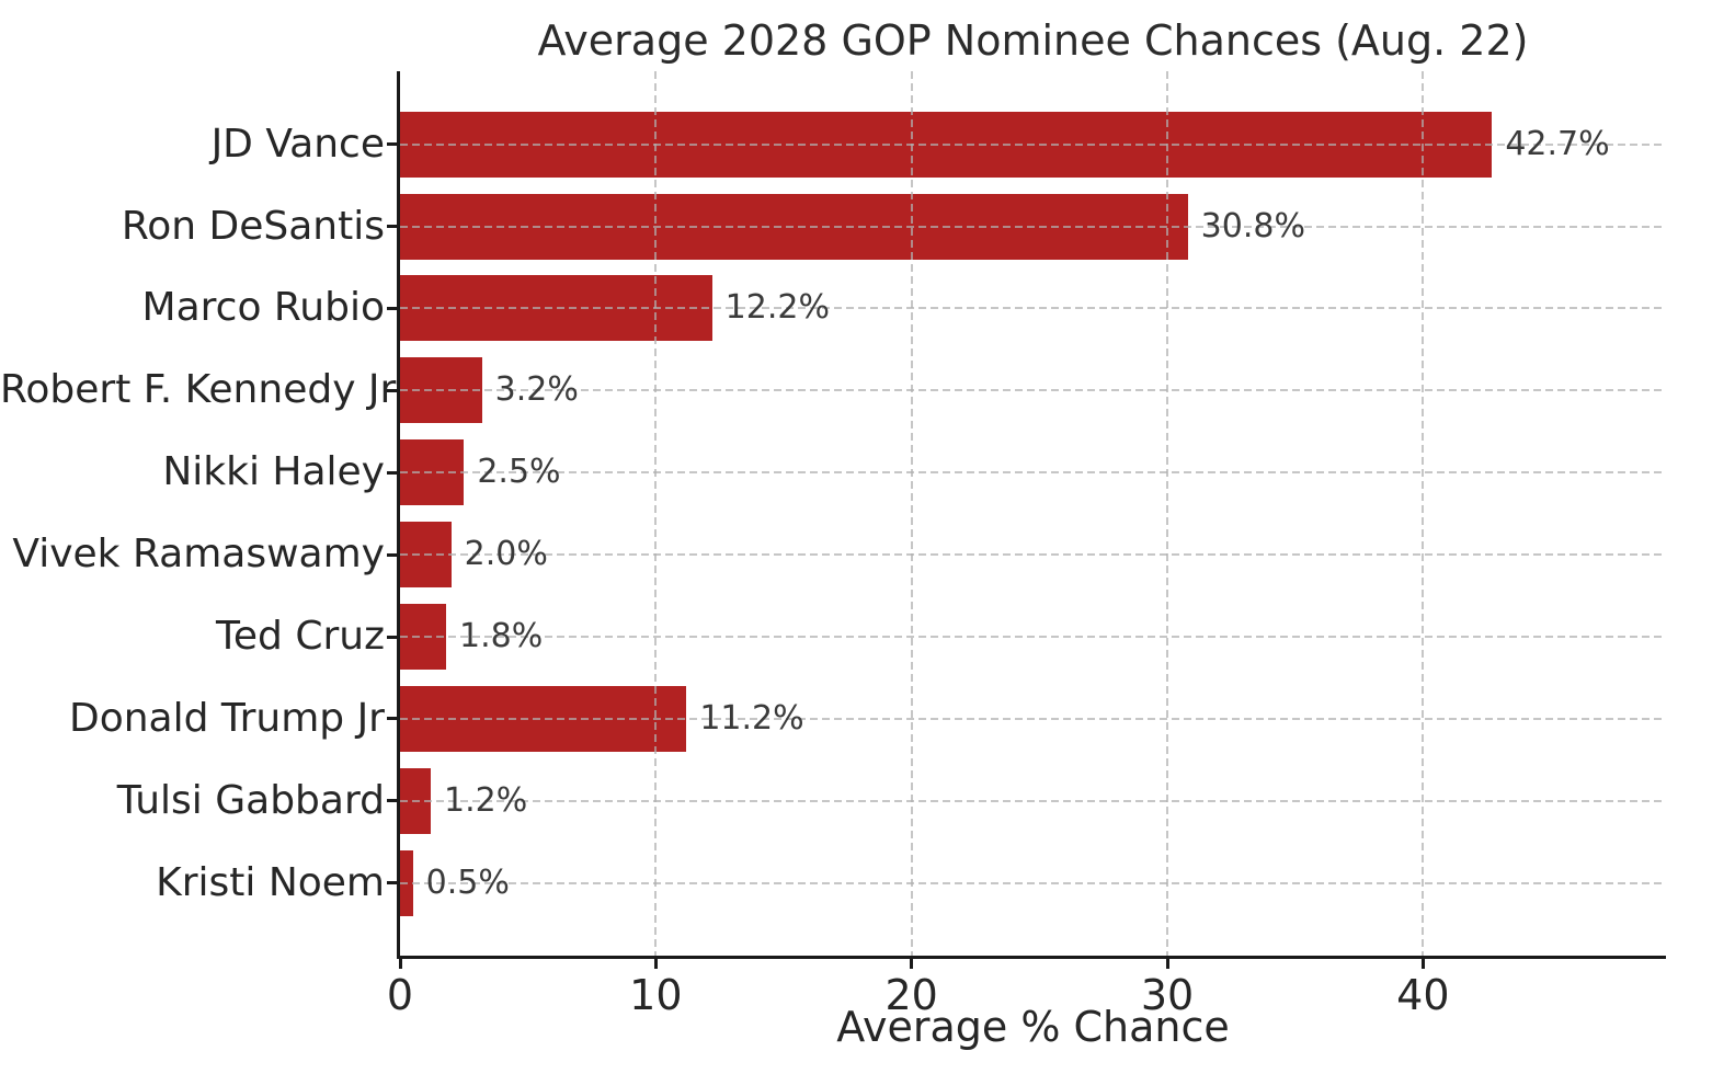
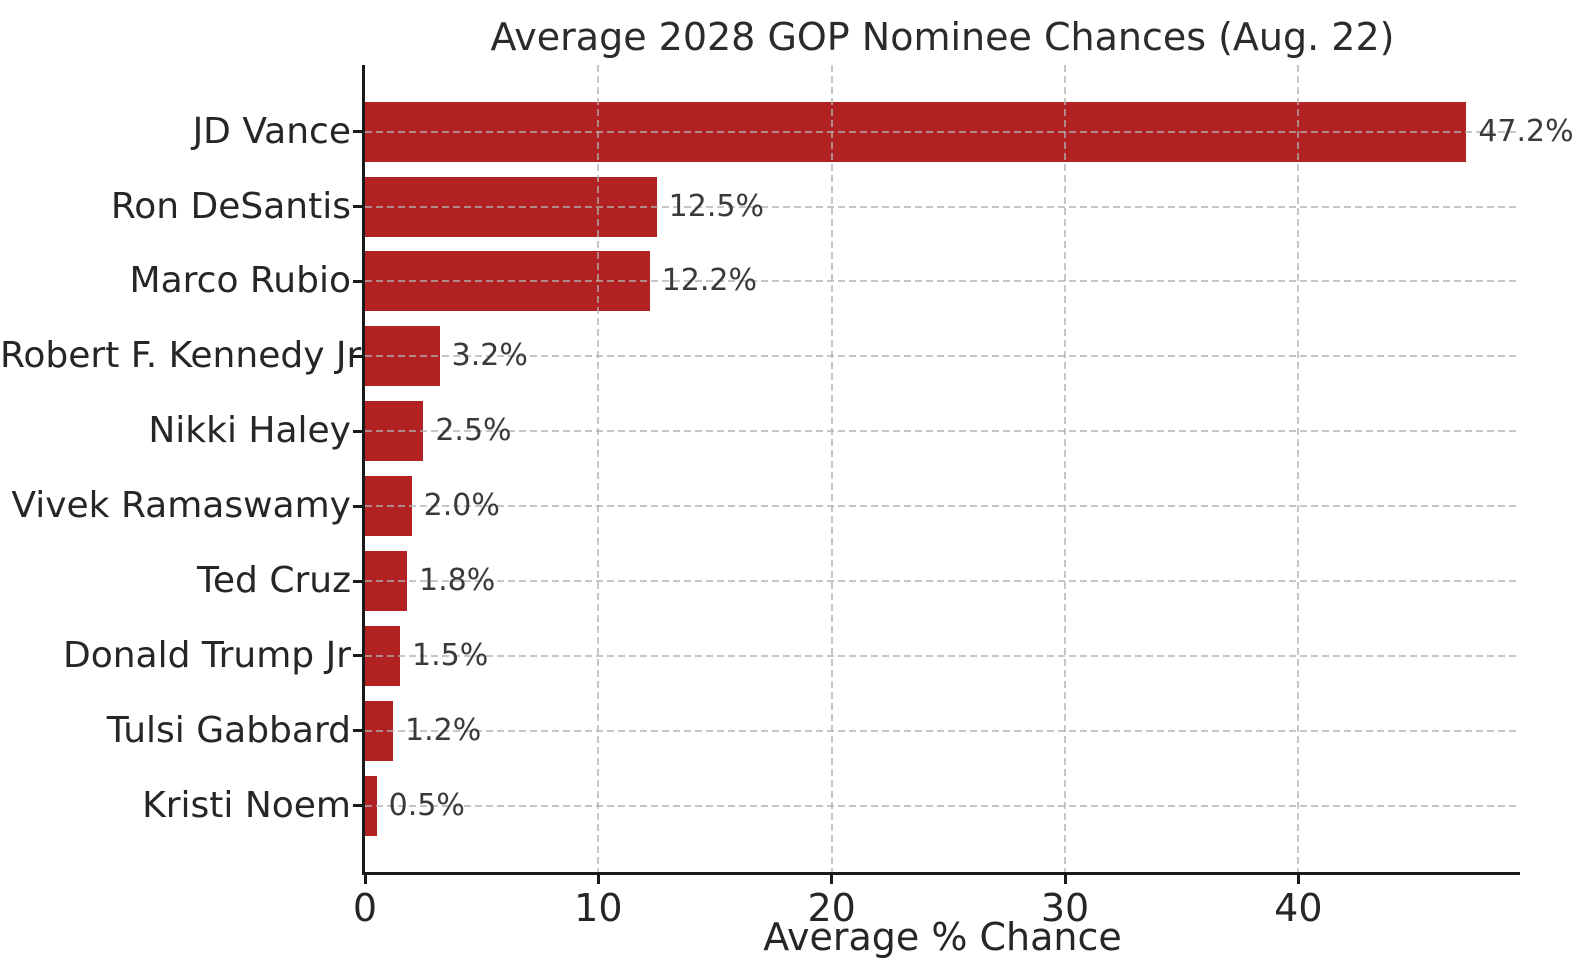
JD Vance: 42.7% -> 47.2%
Ron DeSantis: 30.8% -> 12.5%
Donald Trump Jr: 11.2% -> 1.5%
